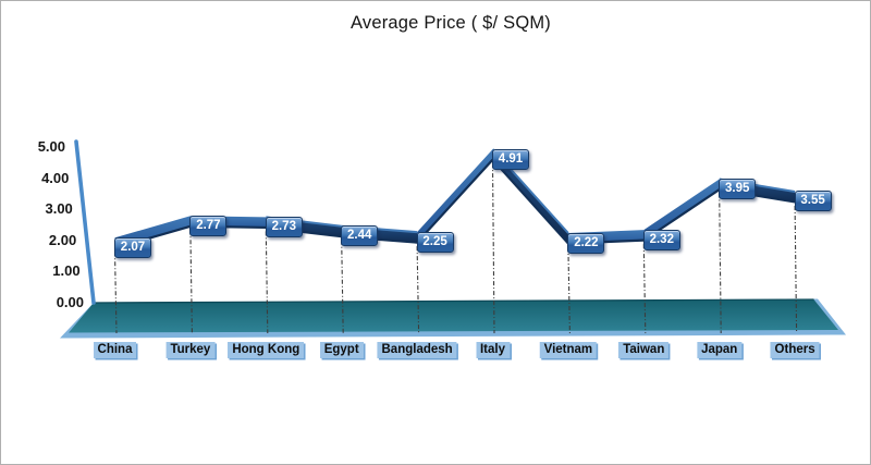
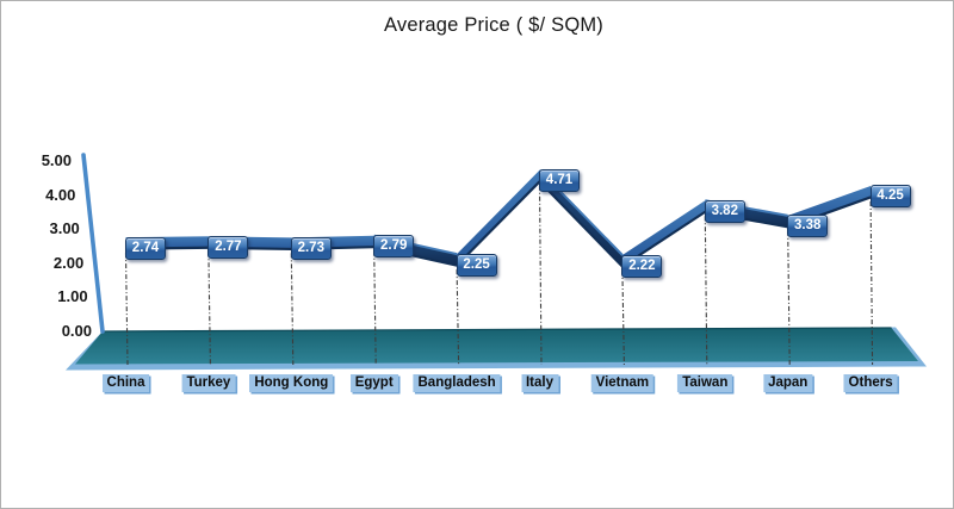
China: 2.07 -> 2.74
Egypt: 2.44 -> 2.79
Italy: 4.91 -> 4.71
Taiwan: 2.32 -> 3.82
Japan: 3.95 -> 3.38
Others: 3.55 -> 4.25
